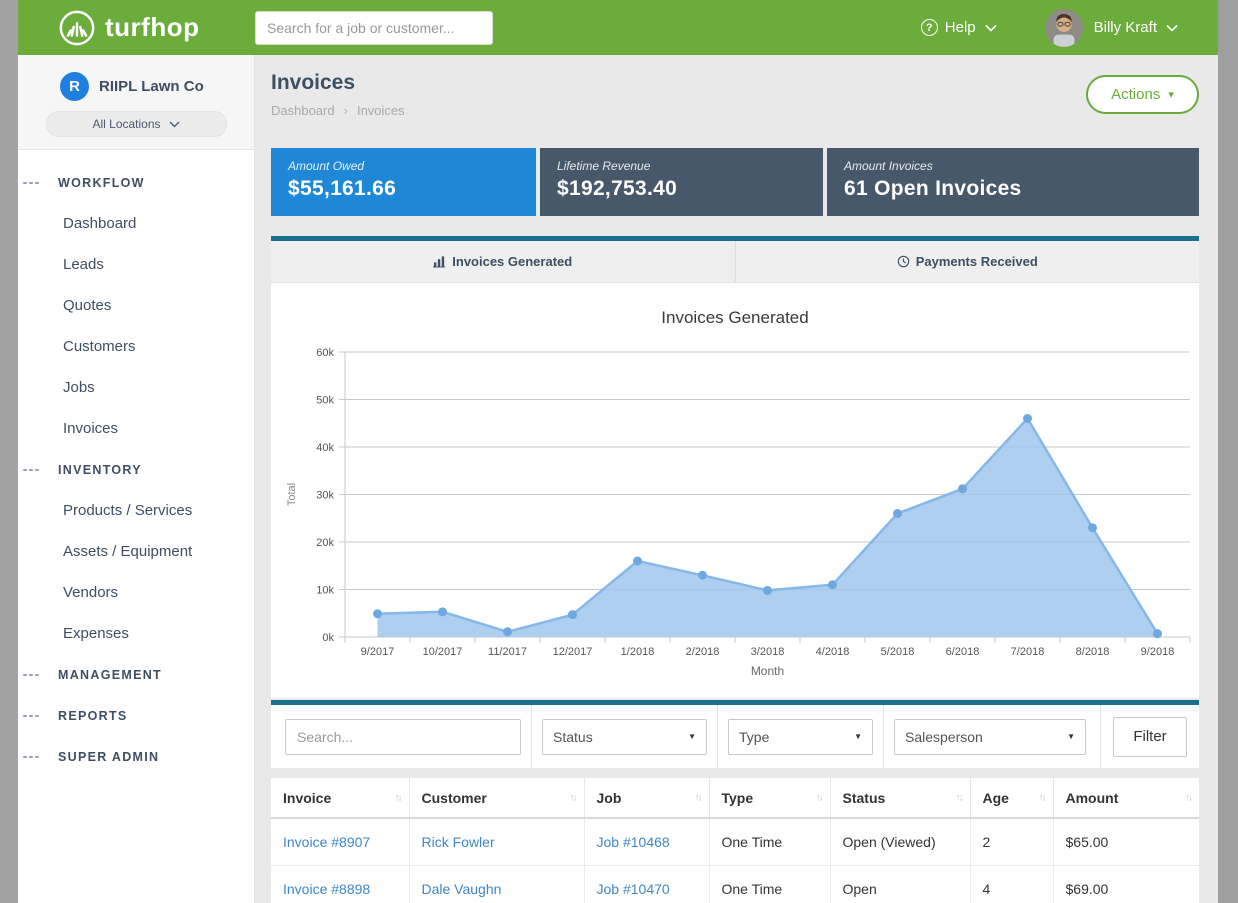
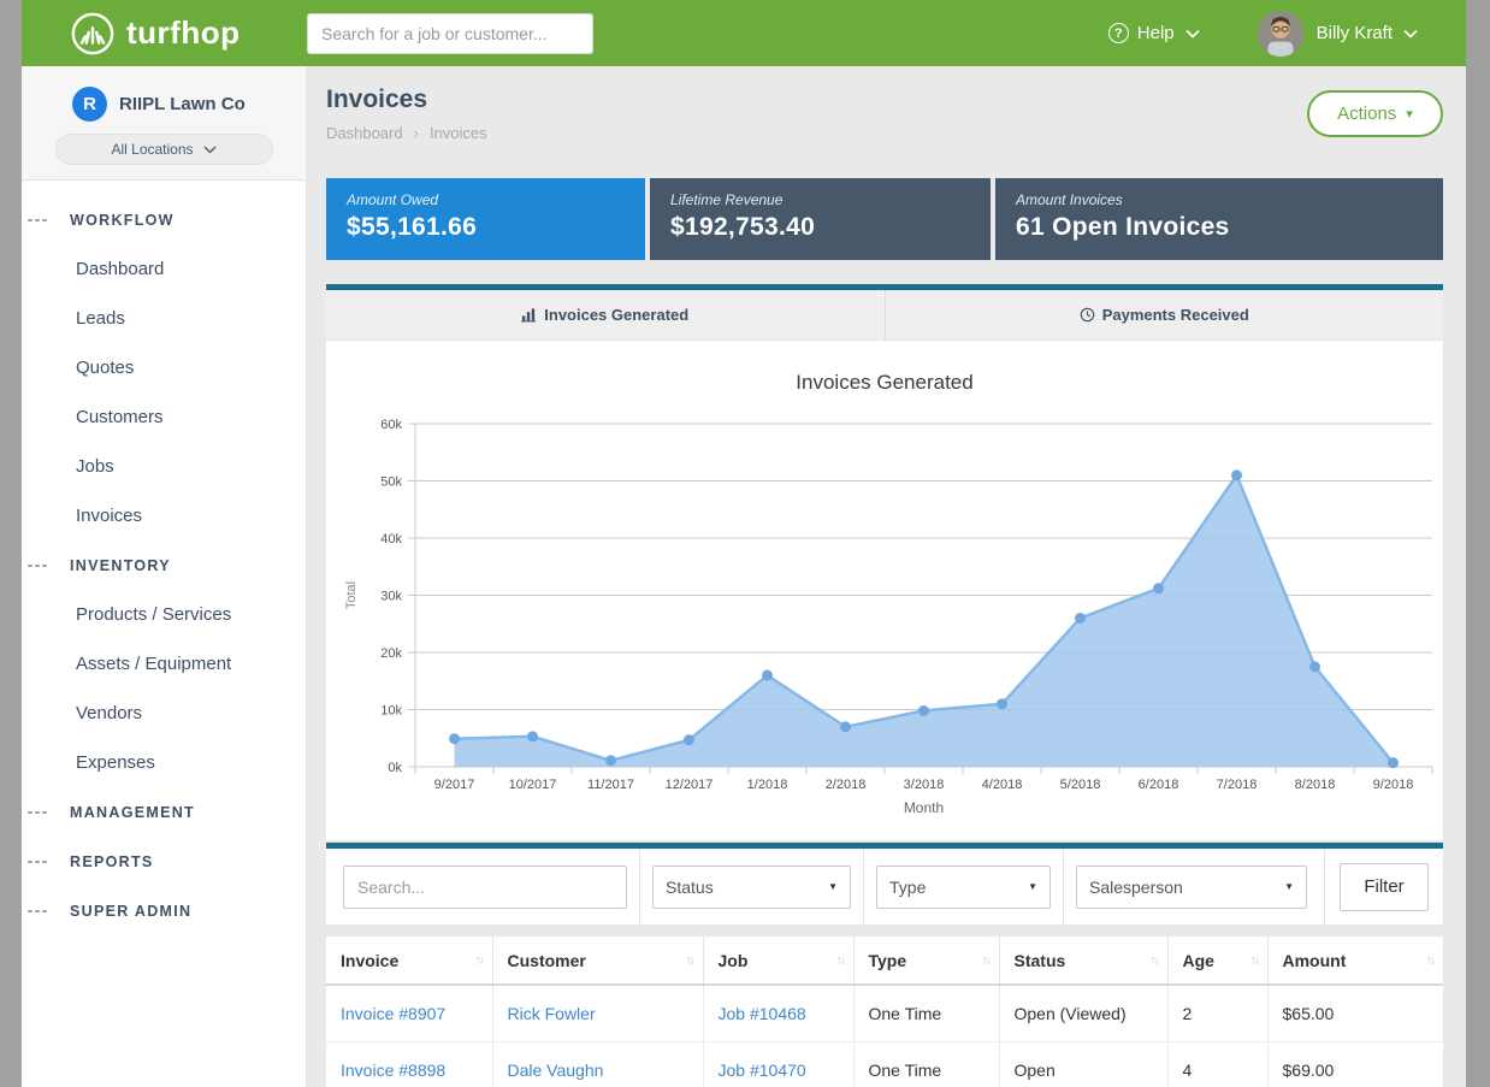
2/2018: 13k -> 7k
7/2018: 46k -> 51k
8/2018: 23k -> 18k
